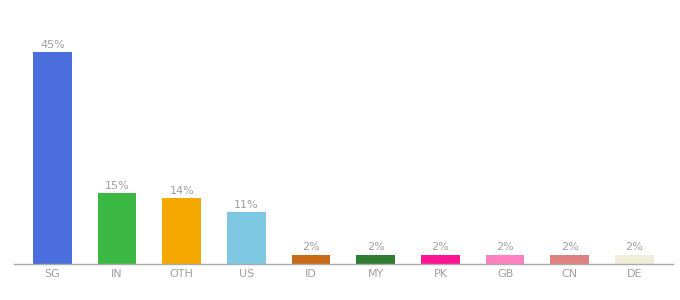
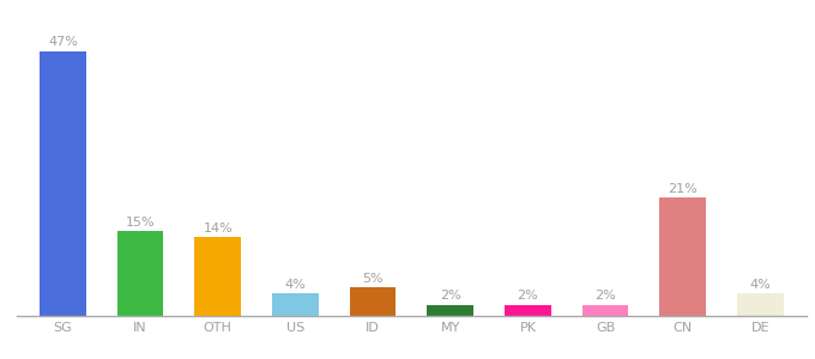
SG: 45% -> 47%
US: 11% -> 4%
ID: 2% -> 5%
CN: 2% -> 21%
DE: 2% -> 4%
